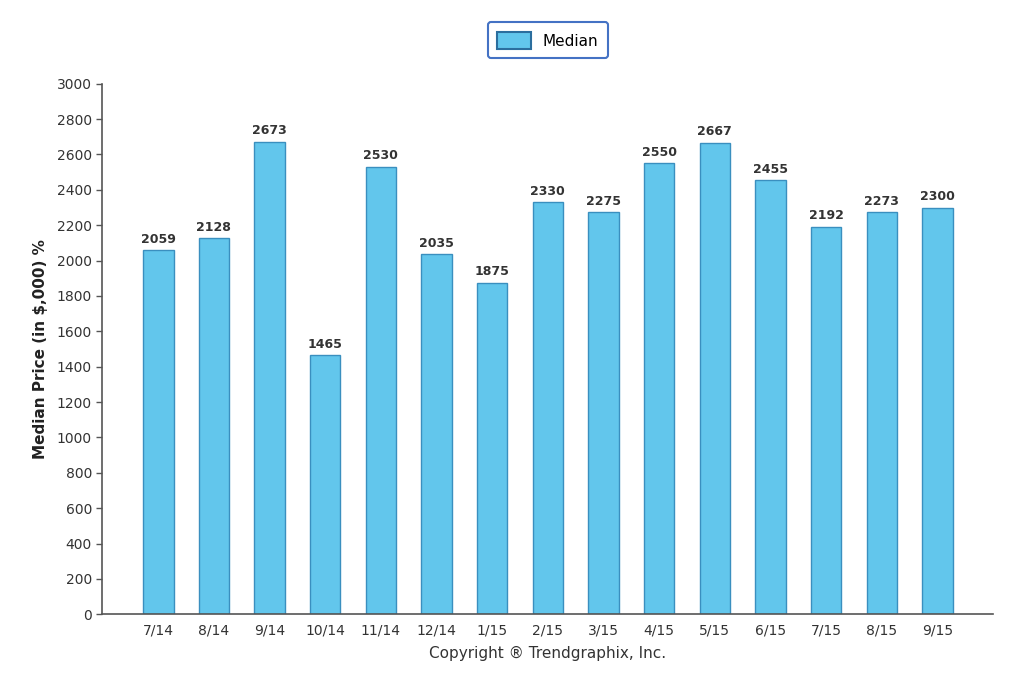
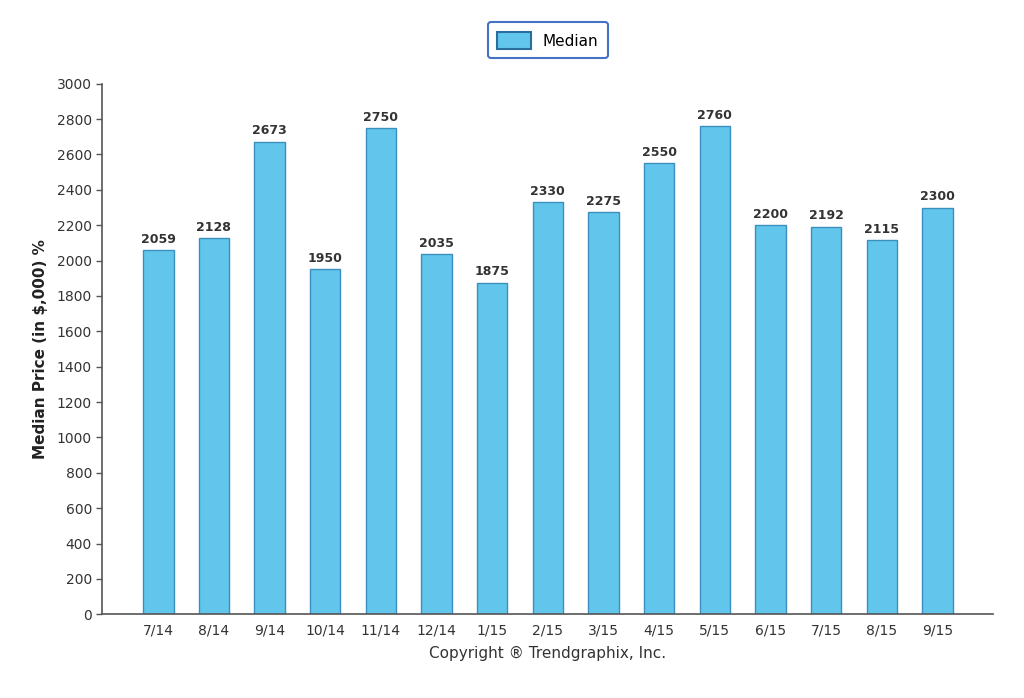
10/14: 1465 -> 1950
11/14: 2530 -> 2750
5/15: 2667 -> 2760
6/15: 2455 -> 2200
8/15: 2273 -> 2115
